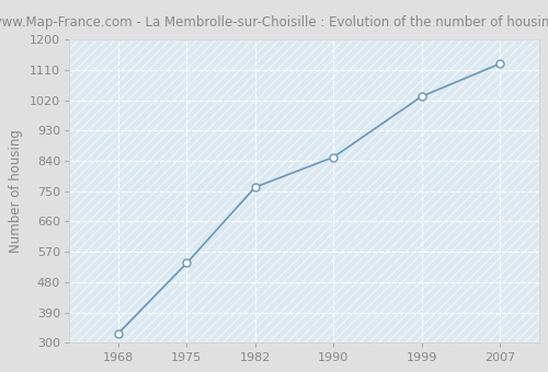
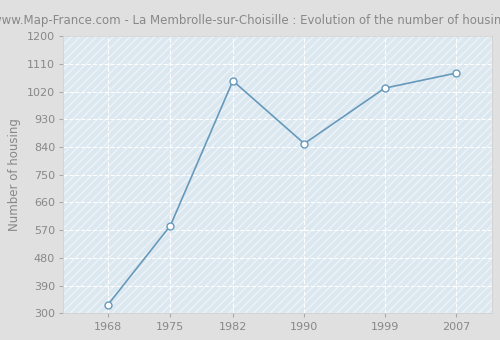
1975: 537 -> 585
1982: 762 -> 1055
2007: 1128 -> 1080
